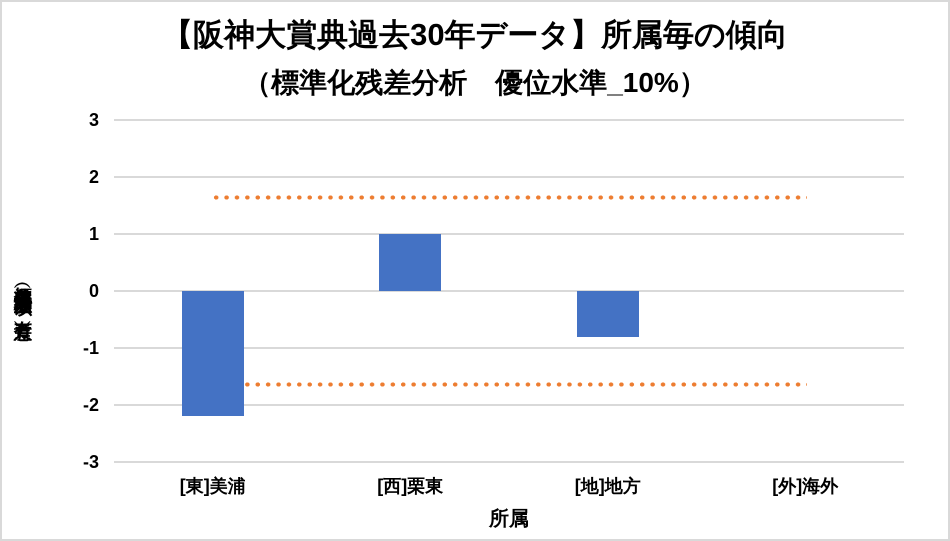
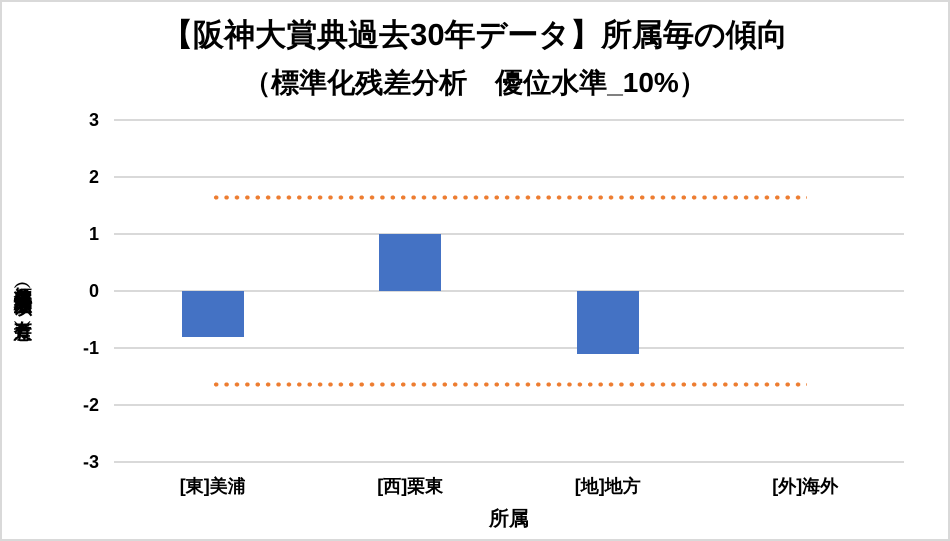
[東]美浦: -2.2 -> -0.8
[地]地方: -0.8 -> -1.1
